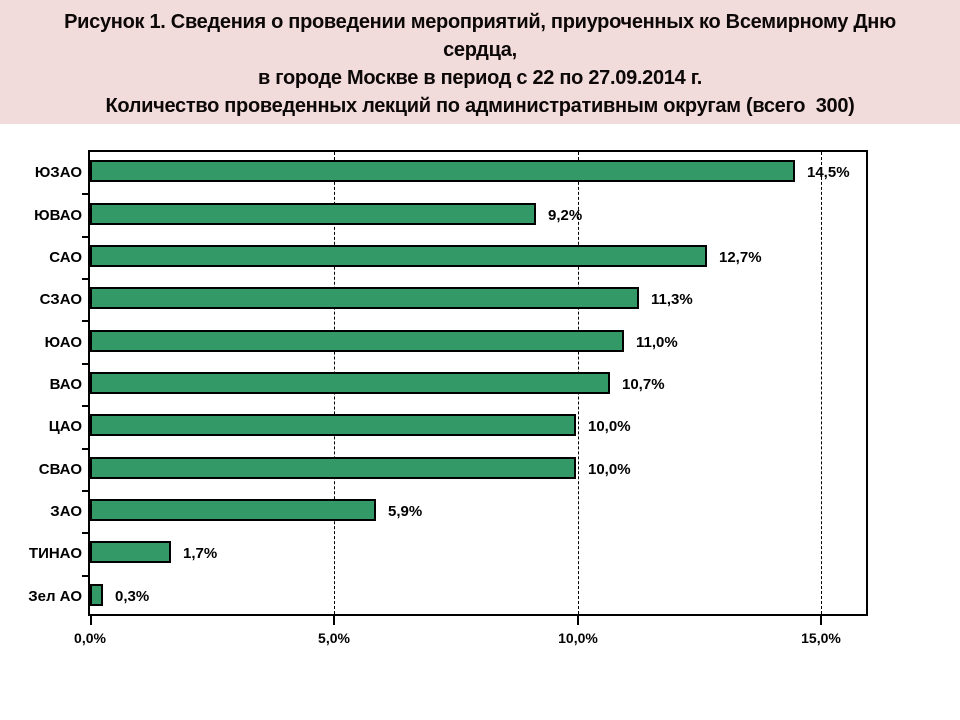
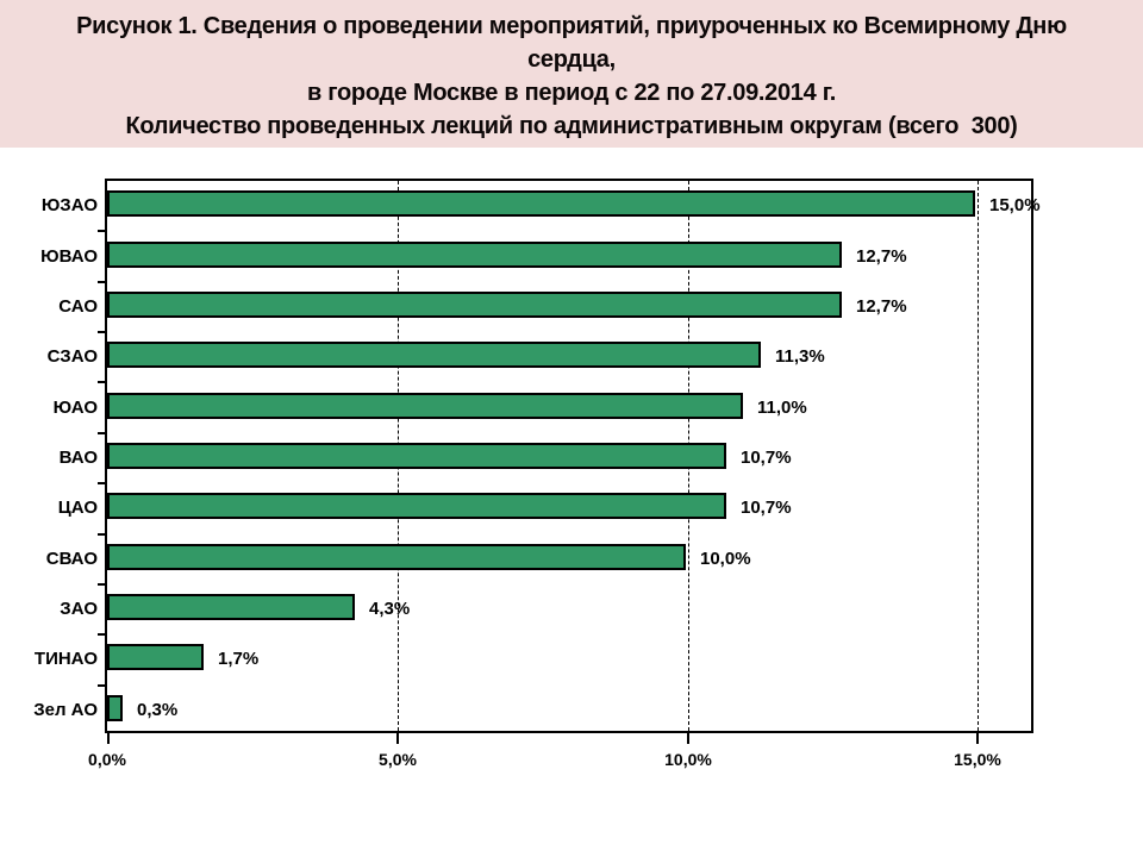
ЮЗАО: 14,5% -> 15,0%
ЮВАО: 9,2% -> 12,7%
ЦАО: 10,0% -> 10,7%
ЗАО: 5,9% -> 4,3%
